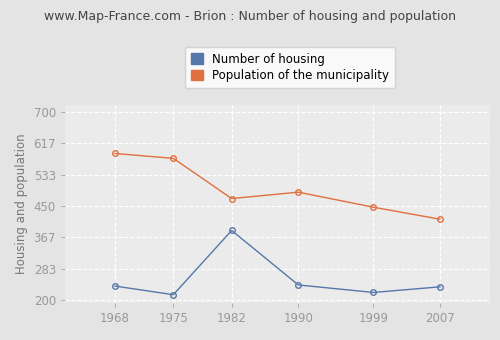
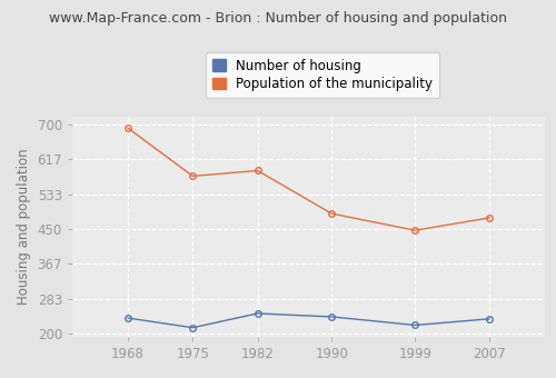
Population of the municipality/1968: 590 -> 692
Number of housing/1982: 385 -> 248
Population of the municipality/1982: 470 -> 590
Population of the municipality/2007: 415 -> 477
